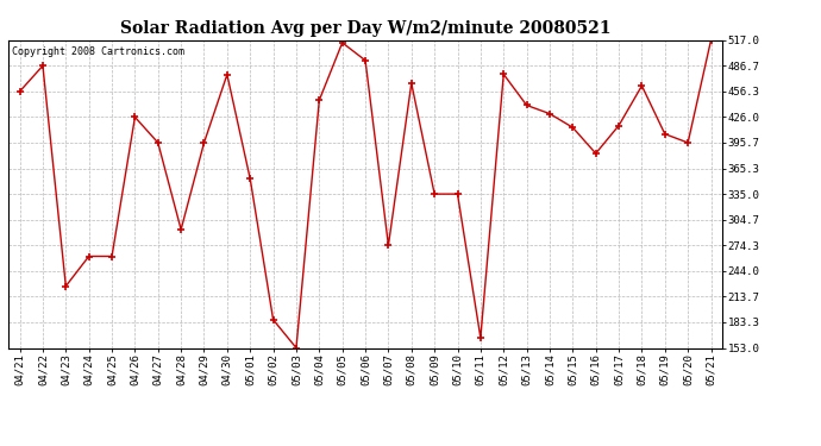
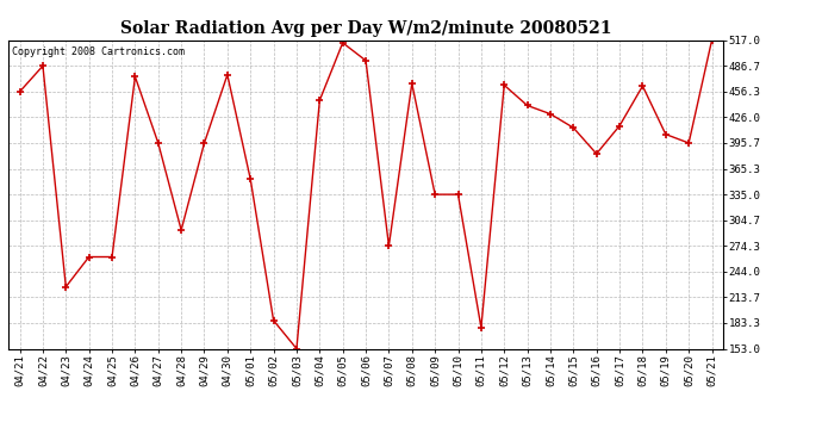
04/26: 426 -> 474
05/11: 165 -> 178
05/12: 477 -> 464
